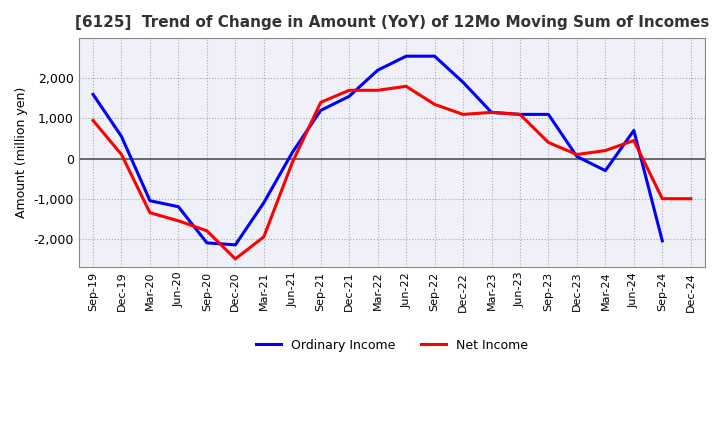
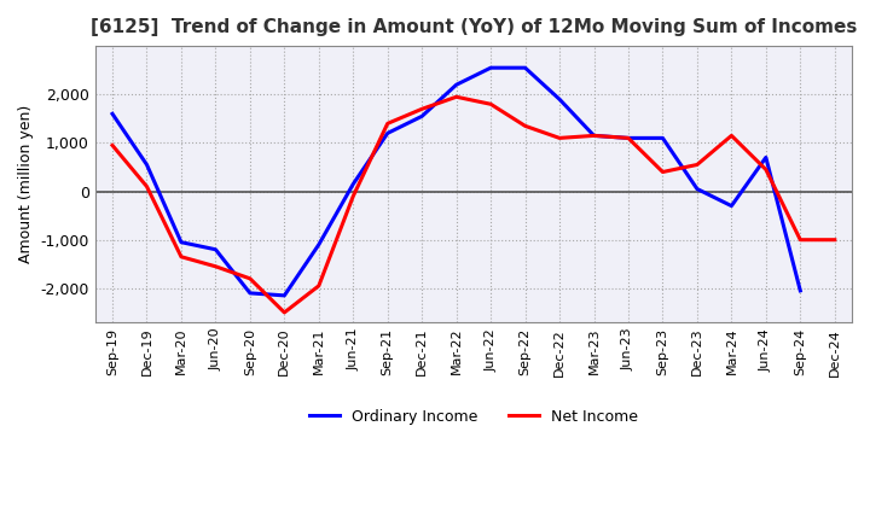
Net Income/Mar-22: 1,700 -> 1,950
Net Income/Dec-23: 100 -> 550
Net Income/Mar-24: 200 -> 1,150
